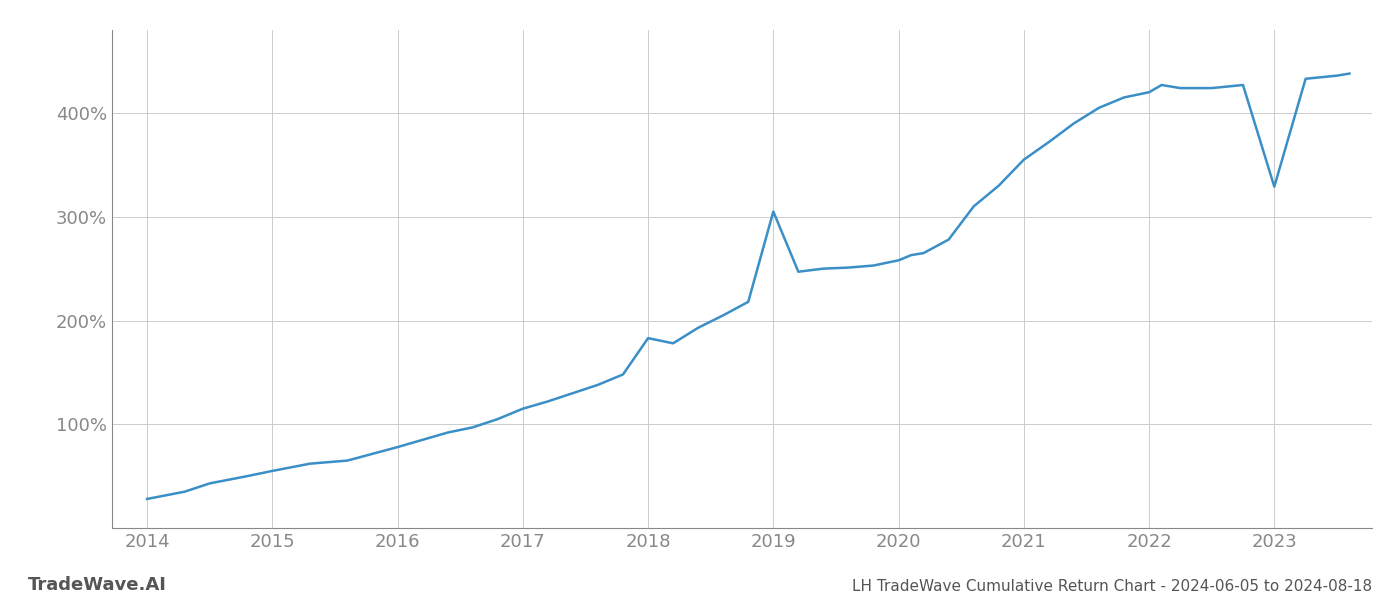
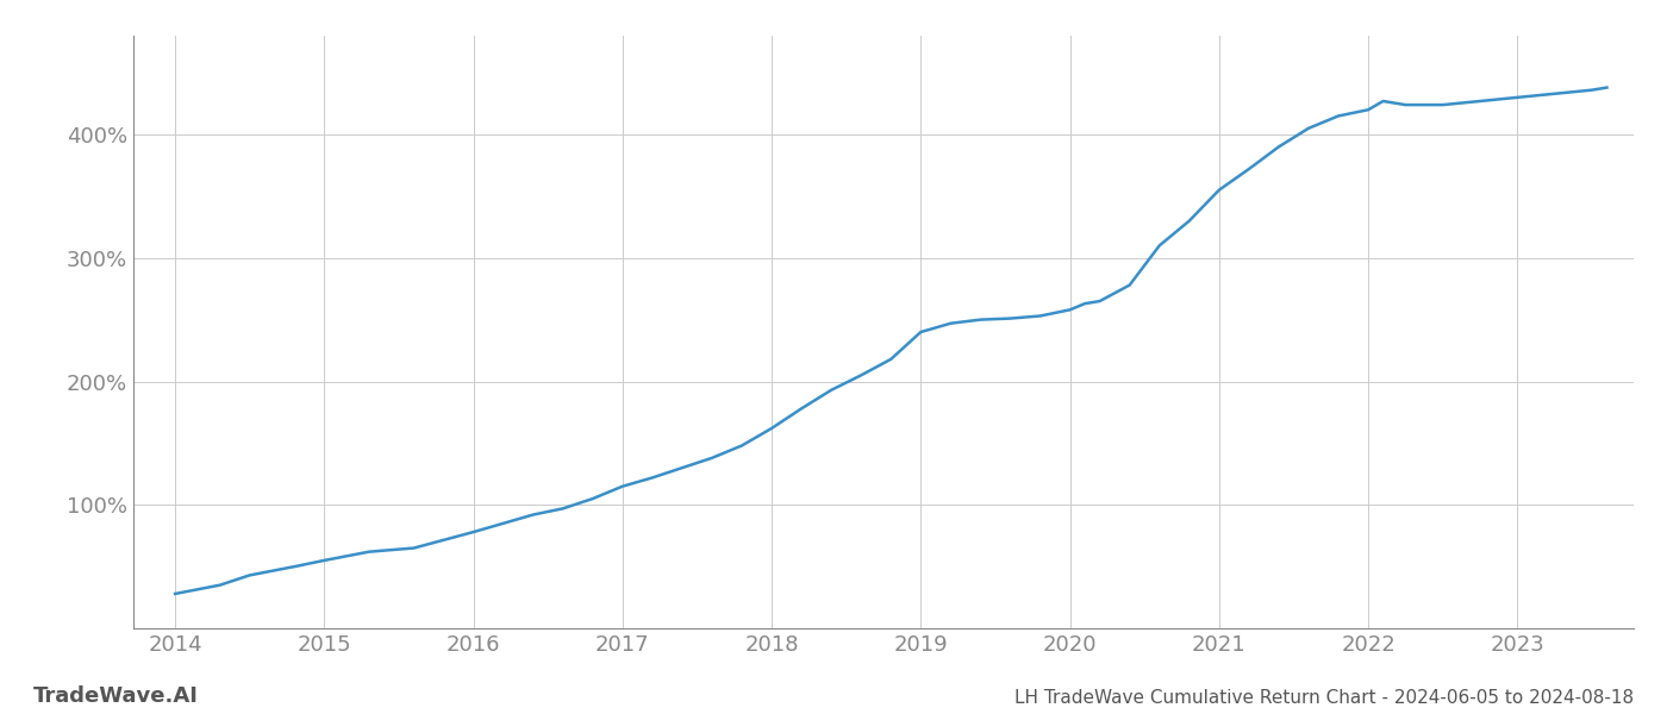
2018: 183% -> 162%
2019: 305% -> 240%
2023: 329% -> 430%
